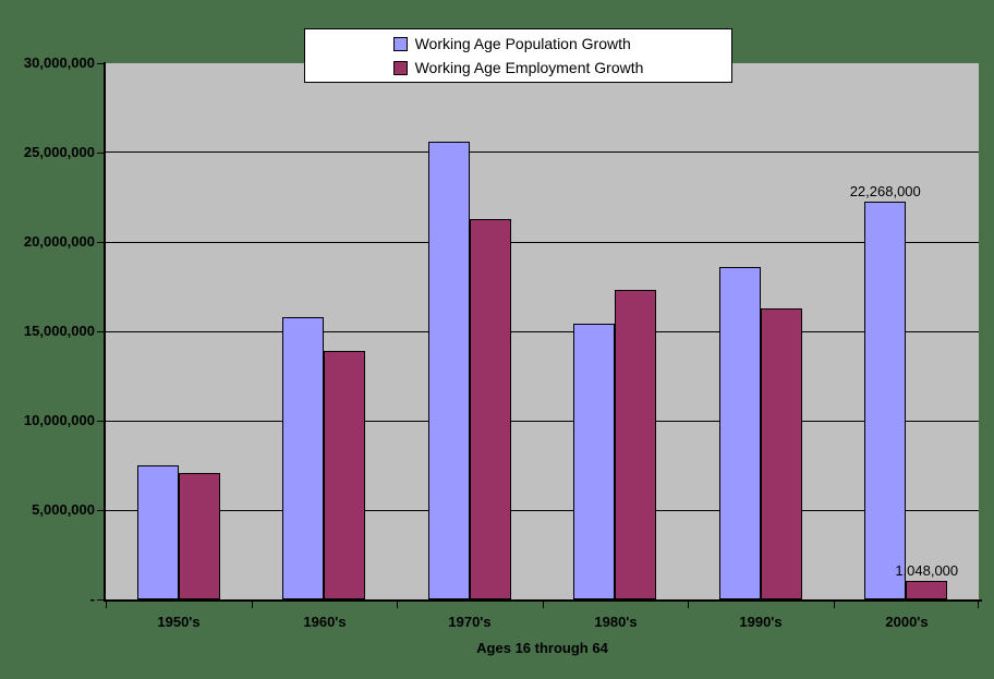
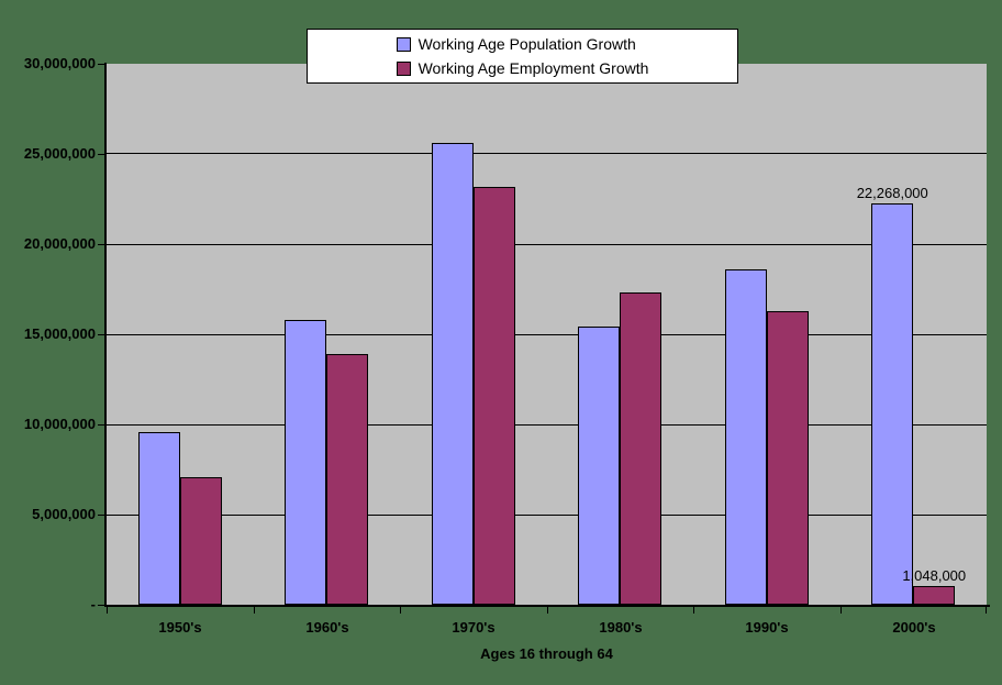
Working Age Population Growth/1950's: 7500000 -> 9600000
Working Age Employment Growth/1970's: 21300000 -> 23200000
